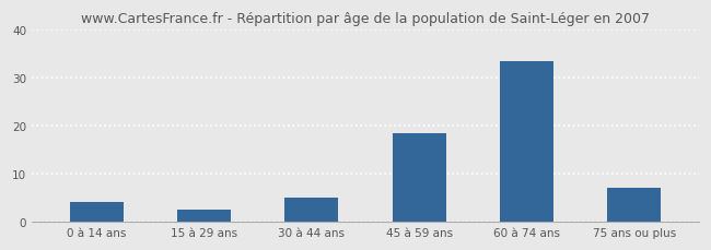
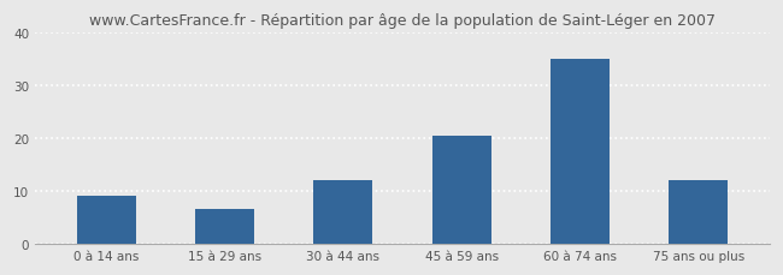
0 à 14 ans: 4.0 -> 9.0
15 à 29 ans: 2.5 -> 6.5
30 à 44 ans: 5.0 -> 12.0
45 à 59 ans: 18.5 -> 20.5
60 à 74 ans: 33.5 -> 35.0
75 ans ou plus: 7.0 -> 12.0
